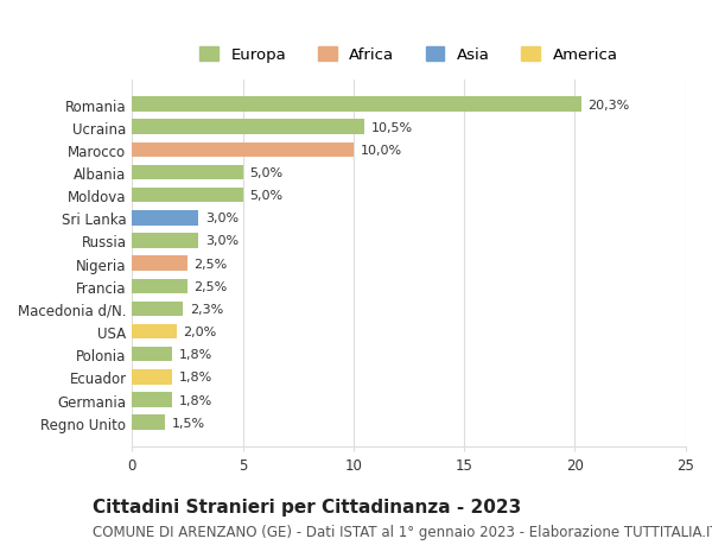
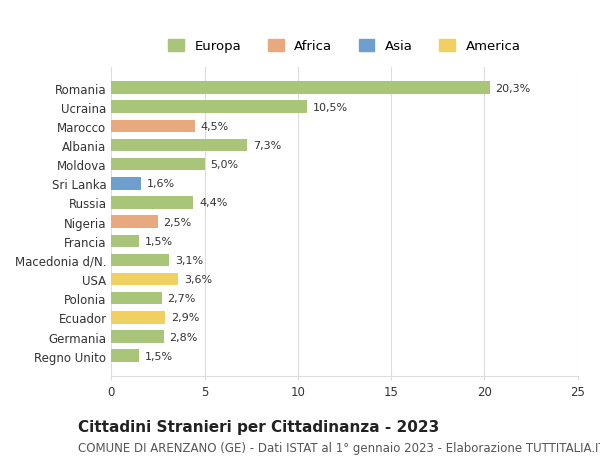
Marocco: 10,0% -> 4,5%
Albania: 5,0% -> 7,3%
Sri Lanka: 3,0% -> 1,6%
Russia: 3,0% -> 4,4%
Francia: 2,5% -> 1,5%
Macedonia d/N.: 2,3% -> 3,1%
USA: 2,0% -> 3,6%
Polonia: 1,8% -> 2,7%
Ecuador: 1,8% -> 2,9%
Germania: 1,8% -> 2,8%
